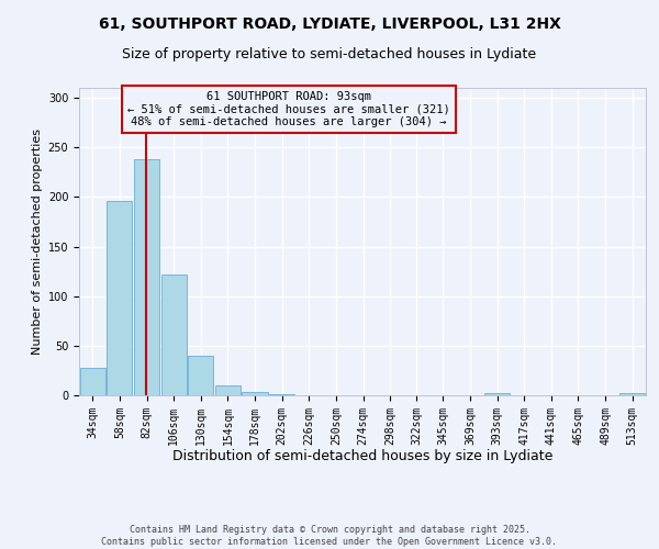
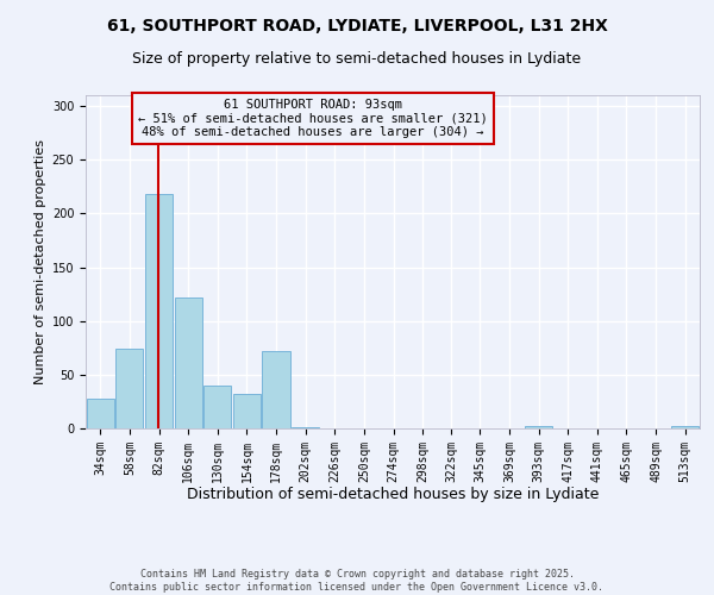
58sqm: 196 -> 74
82sqm: 238 -> 218
154sqm: 10 -> 32
178sqm: 3 -> 72
